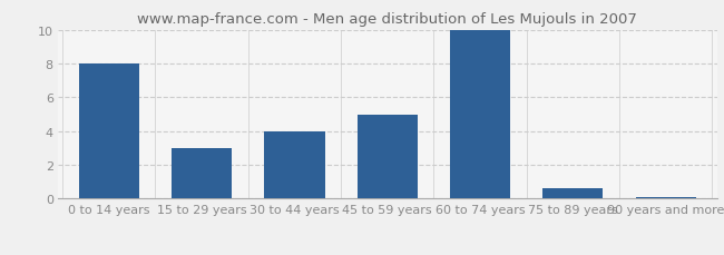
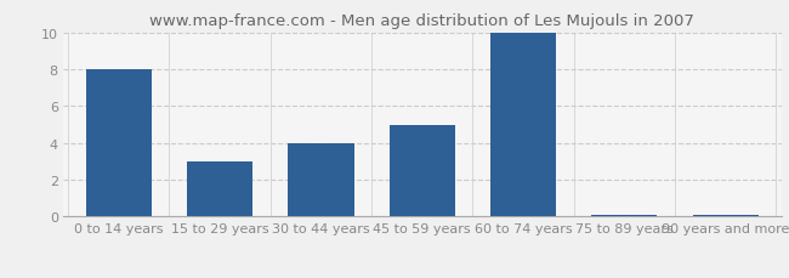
75 to 89 years: 0.6 -> 0.1
